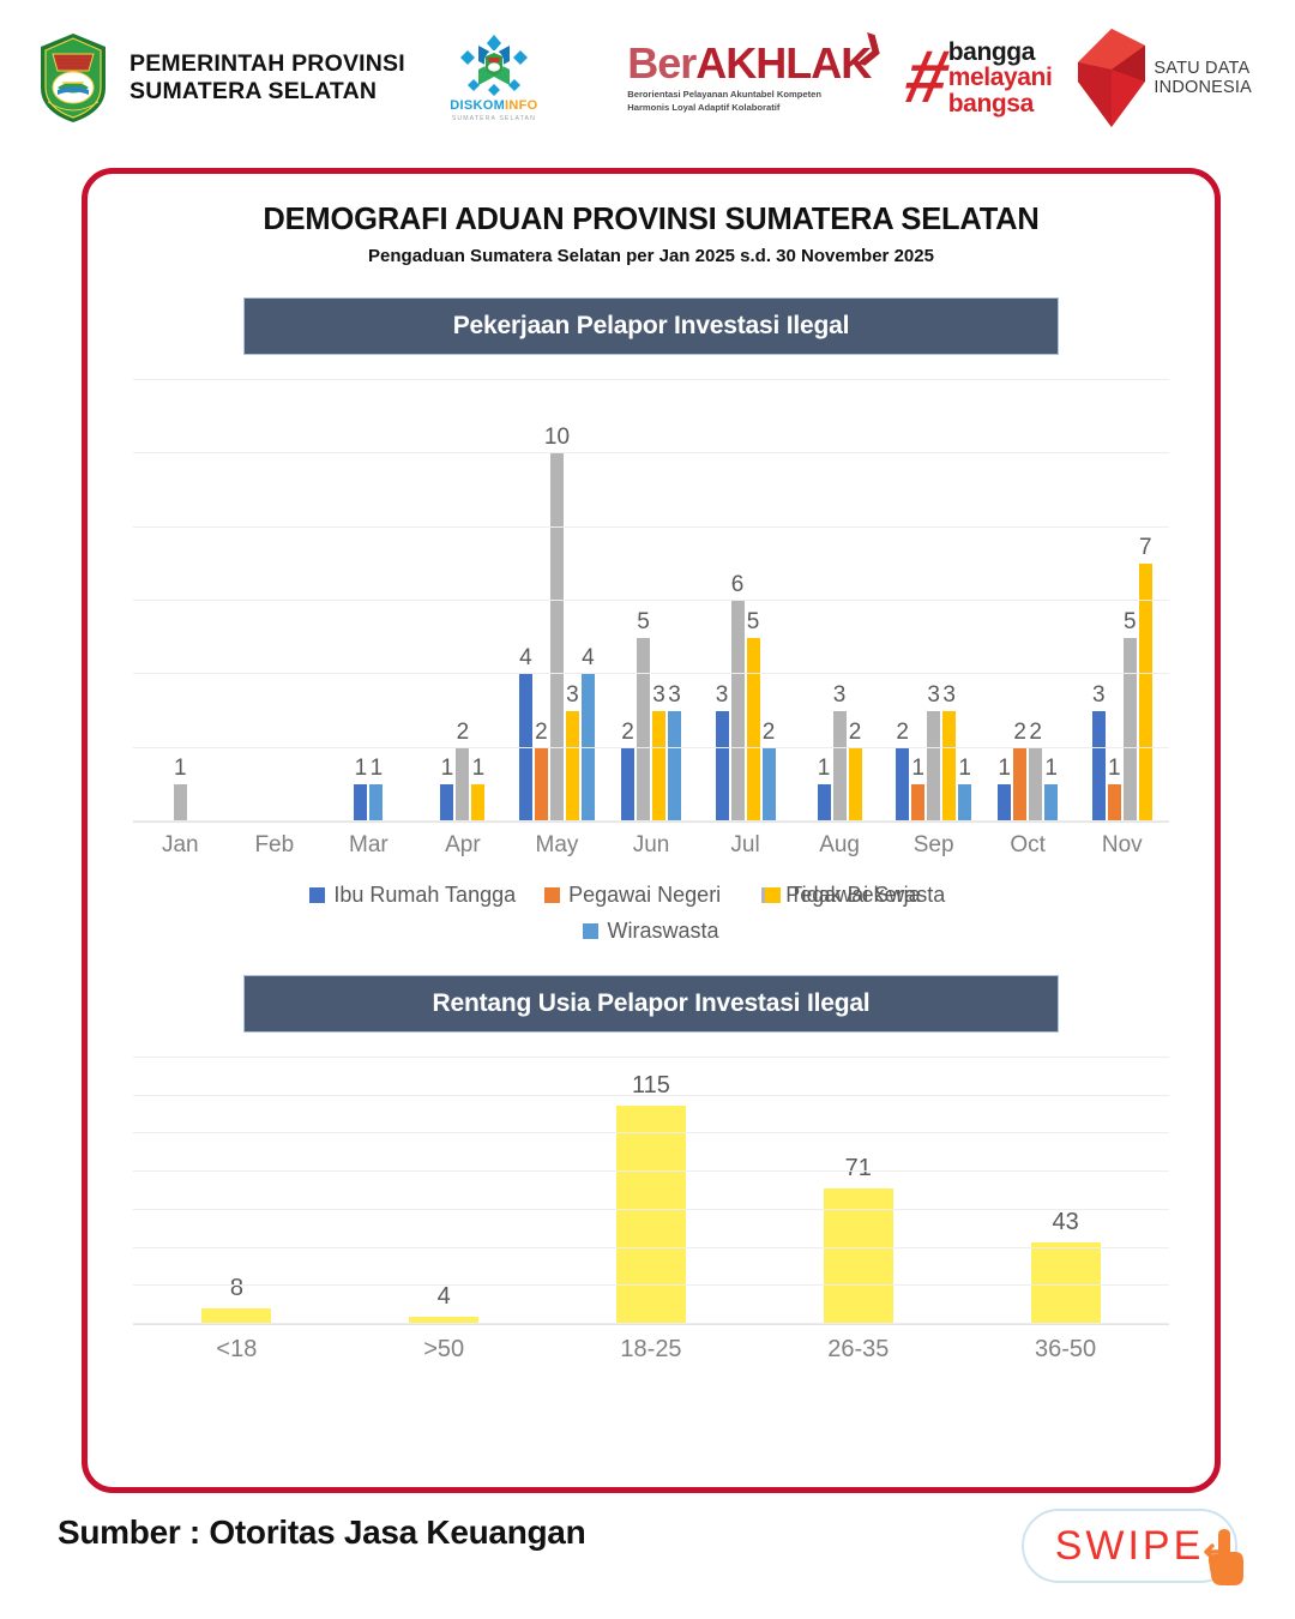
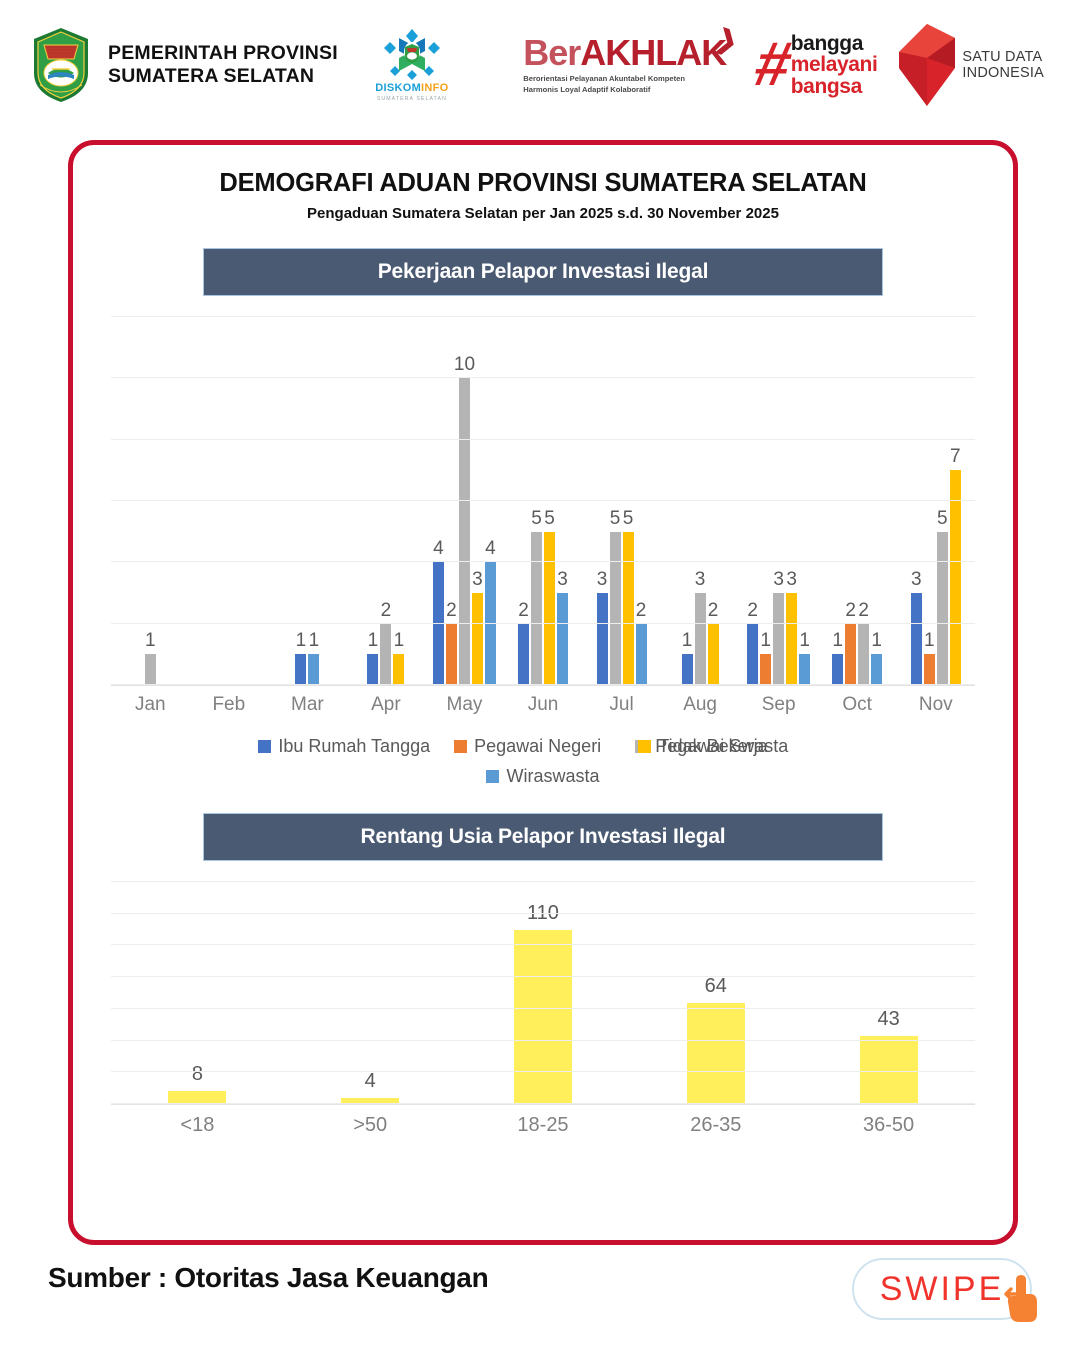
Pekerjaan Pelapor Investasi Ilegal/Tidak Bekerja/Jun: 3 -> 5
Pekerjaan Pelapor Investasi Ilegal/Pegawai Swasta/Jul: 6 -> 5
Rentang Usia Pelapor Investasi Ilegal/18-25: 115 -> 110
Rentang Usia Pelapor Investasi Ilegal/26-35: 71 -> 64
